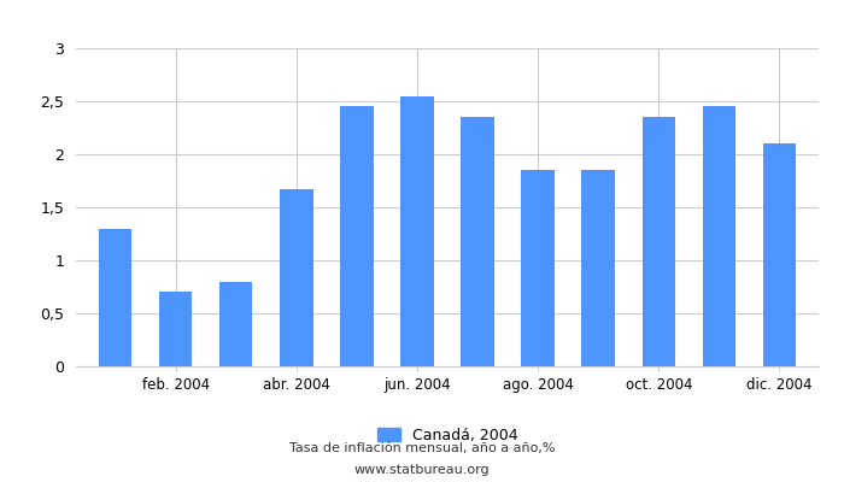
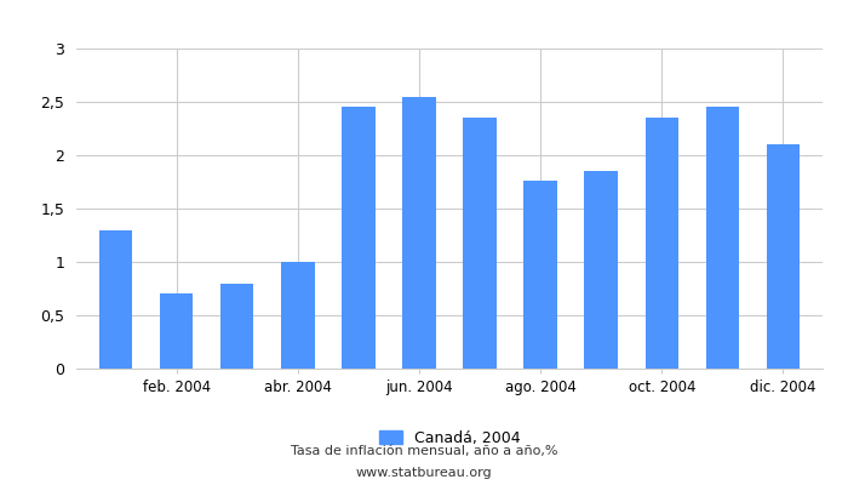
abr. 2004: 1,67 -> 1,00
ago. 2004: 1,85 -> 1,76
